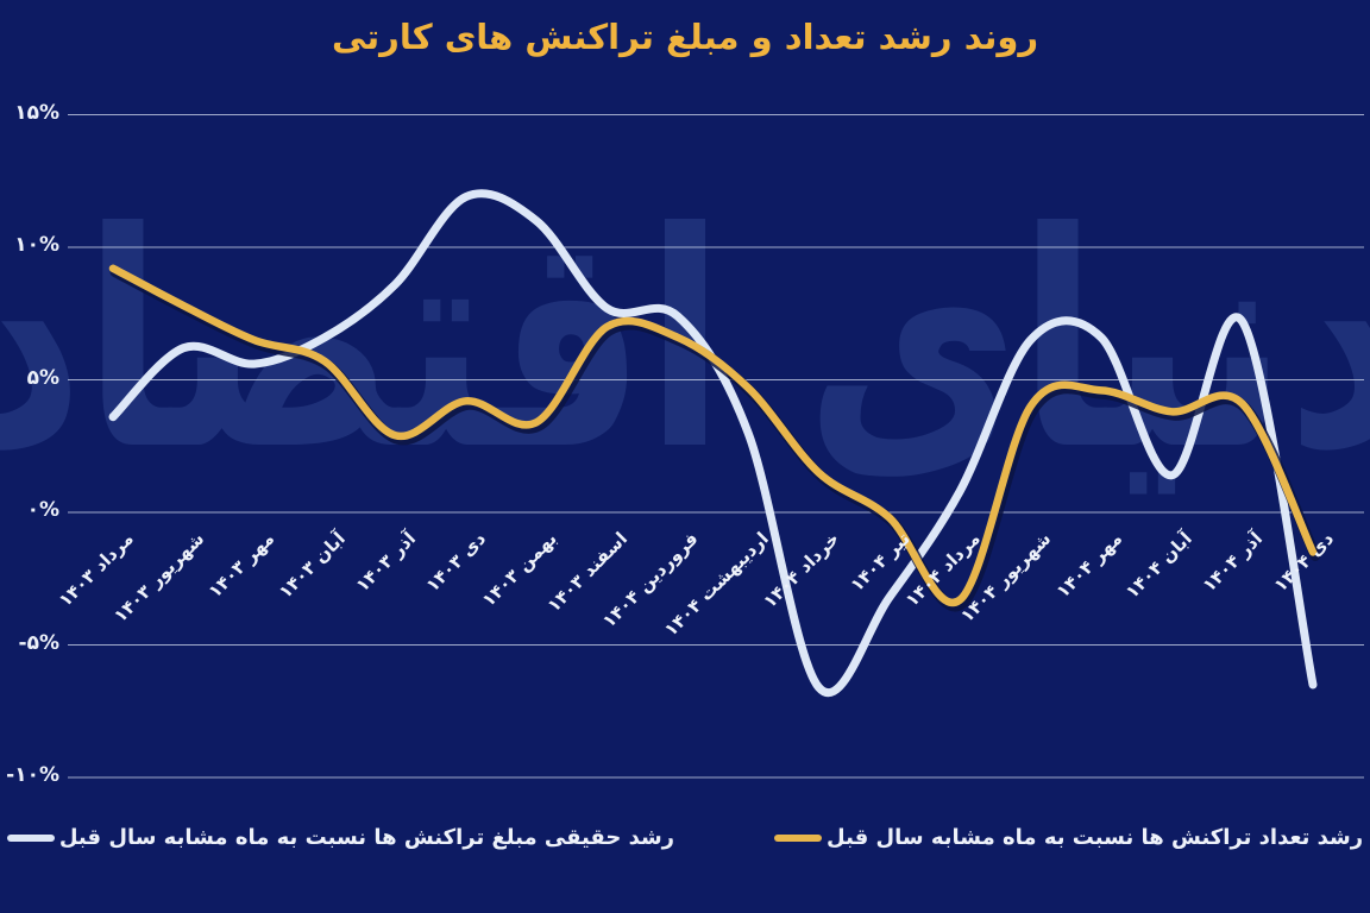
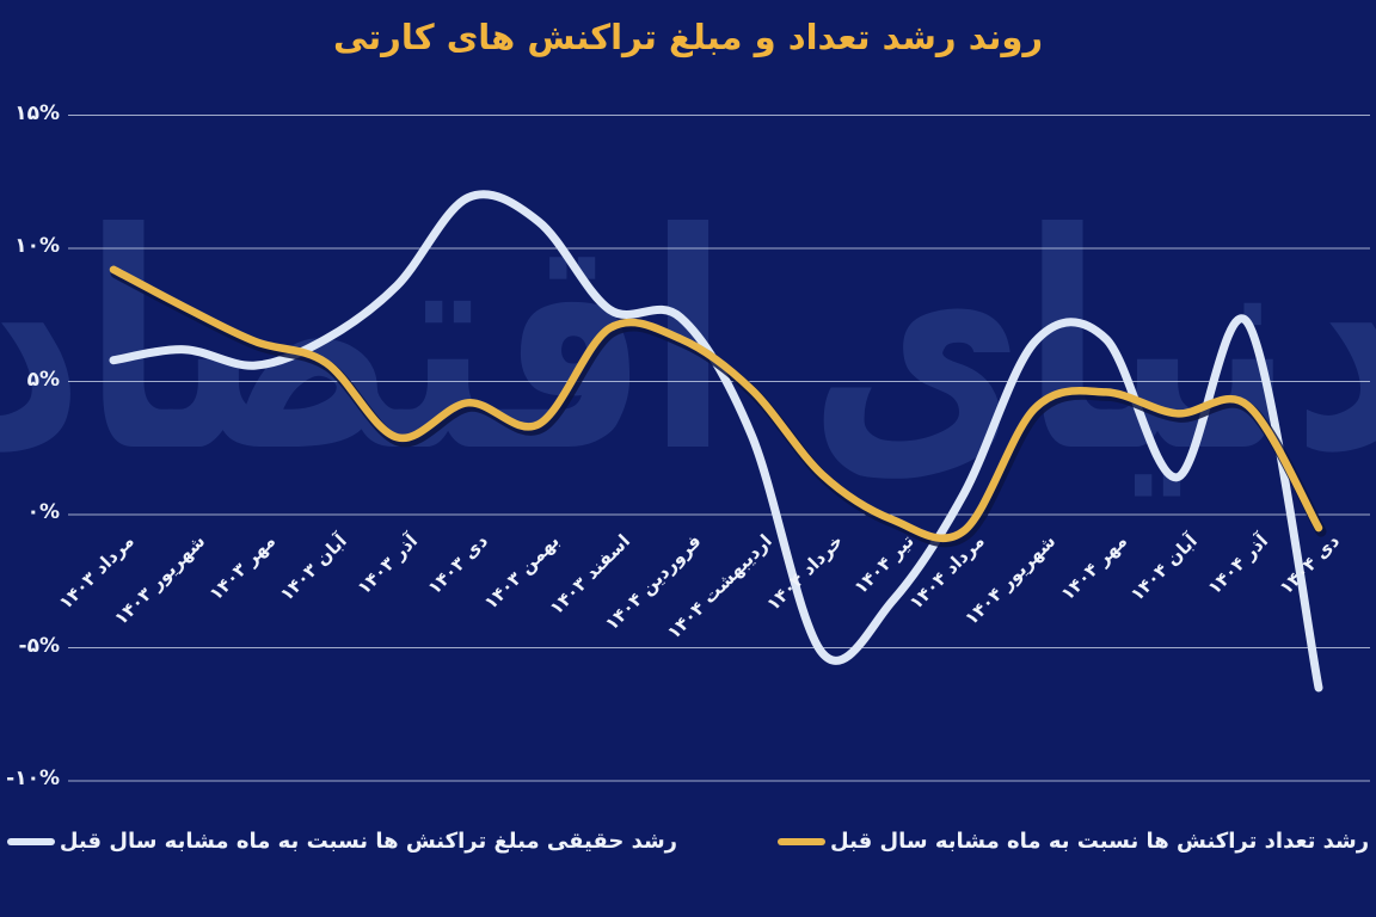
رشد حقیقی مبلغ تراکنش ها نسبت به ماه مشابه سال قبل/مرداد ۱۴۰۳: 3.6% -> 5.8%
رشد حقیقی مبلغ تراکنش ها نسبت به ماه مشابه سال قبل/خرداد ۱۴۰۴: -6.6% -> -5.2%
رشد تعداد تراکنش ها نسبت به ماه مشابه سال قبل/مرداد ۱۴۰۴: -3.3% -> -0.6%
رشد تعداد تراکنش ها نسبت به ماه مشابه سال قبل/دی ۱۴۰۴: -1.5% -> -0.5%
